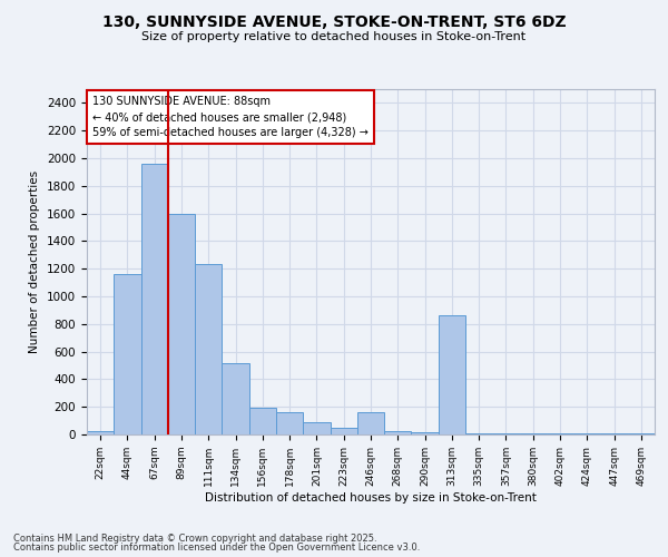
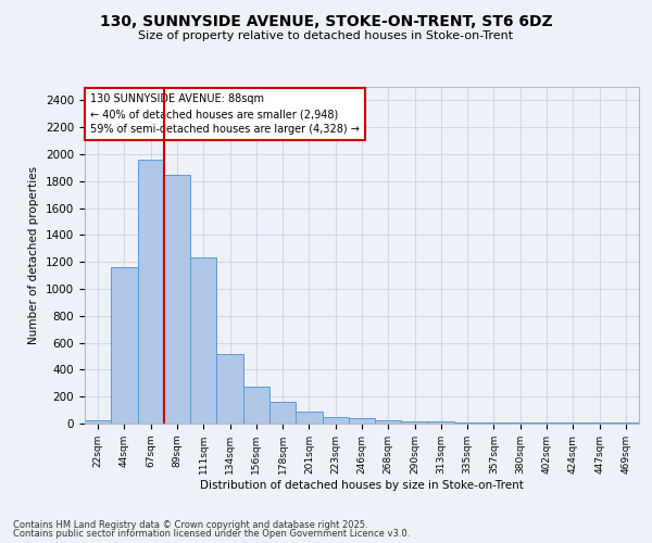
89sqm: 1600 -> 1850
156sqm: 190 -> 280
246sqm: 160 -> 40
313sqm: 860 -> 10
